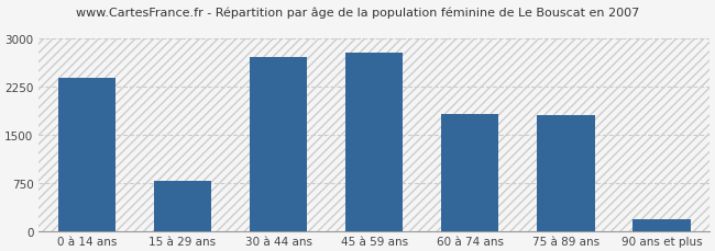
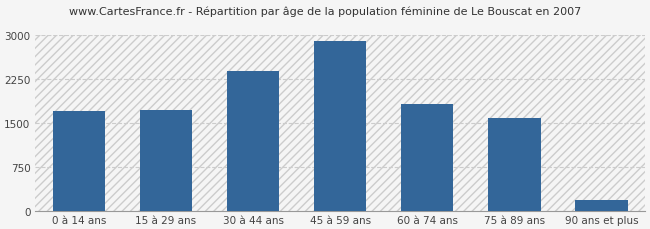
0 à 14 ans: 2380 -> 1700
15 à 29 ans: 780 -> 1720
30 à 44 ans: 2700 -> 2390
45 à 59 ans: 2780 -> 2900
75 à 89 ans: 1800 -> 1580
